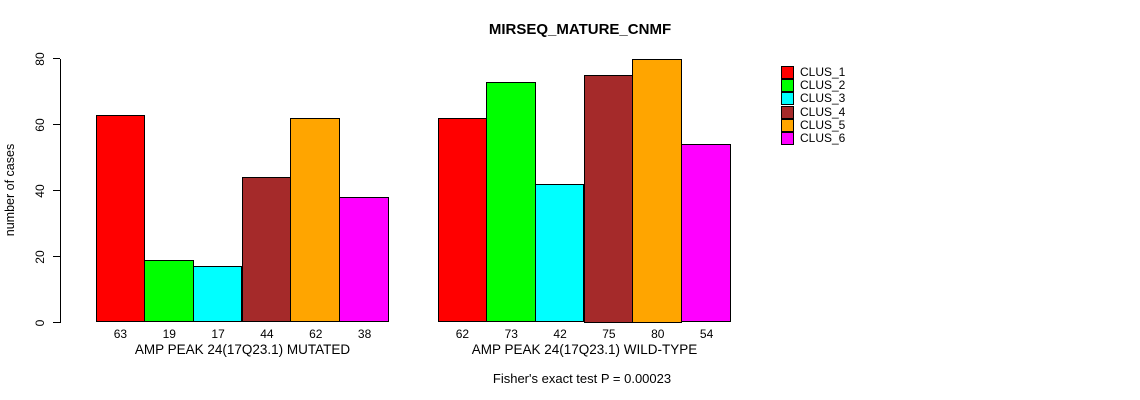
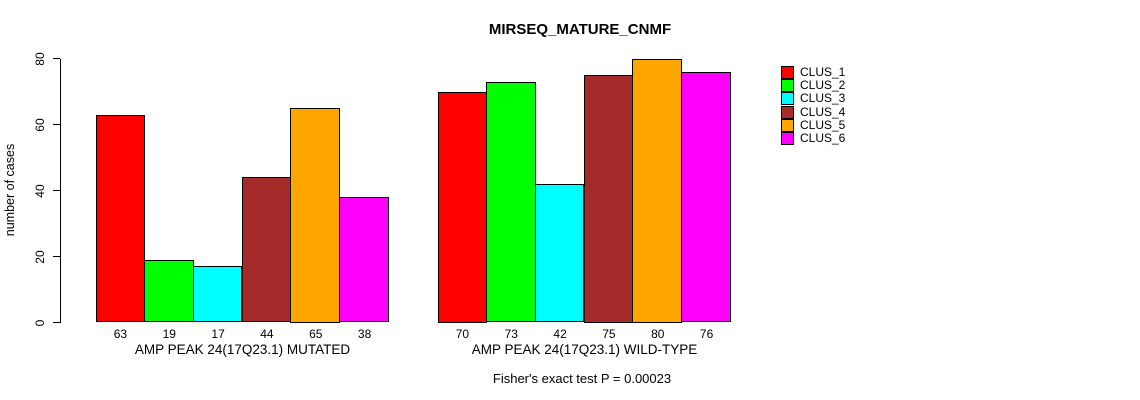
CLUS_5/AMP PEAK 24(17Q23.1) MUTATED: 62 -> 65
CLUS_1/AMP PEAK 24(17Q23.1) WILD-TYPE: 62 -> 70
CLUS_6/AMP PEAK 24(17Q23.1) WILD-TYPE: 54 -> 76
